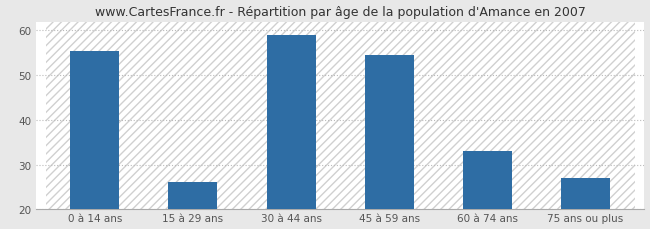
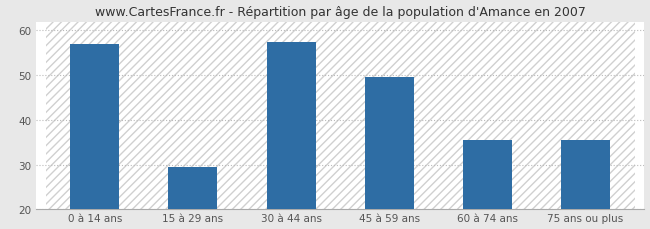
0 à 14 ans: 55.5 -> 57.0
15 à 29 ans: 26.0 -> 29.5
30 à 44 ans: 59.0 -> 57.5
45 à 59 ans: 54.5 -> 49.5
60 à 74 ans: 33.0 -> 35.5
75 ans ou plus: 27.0 -> 35.5
